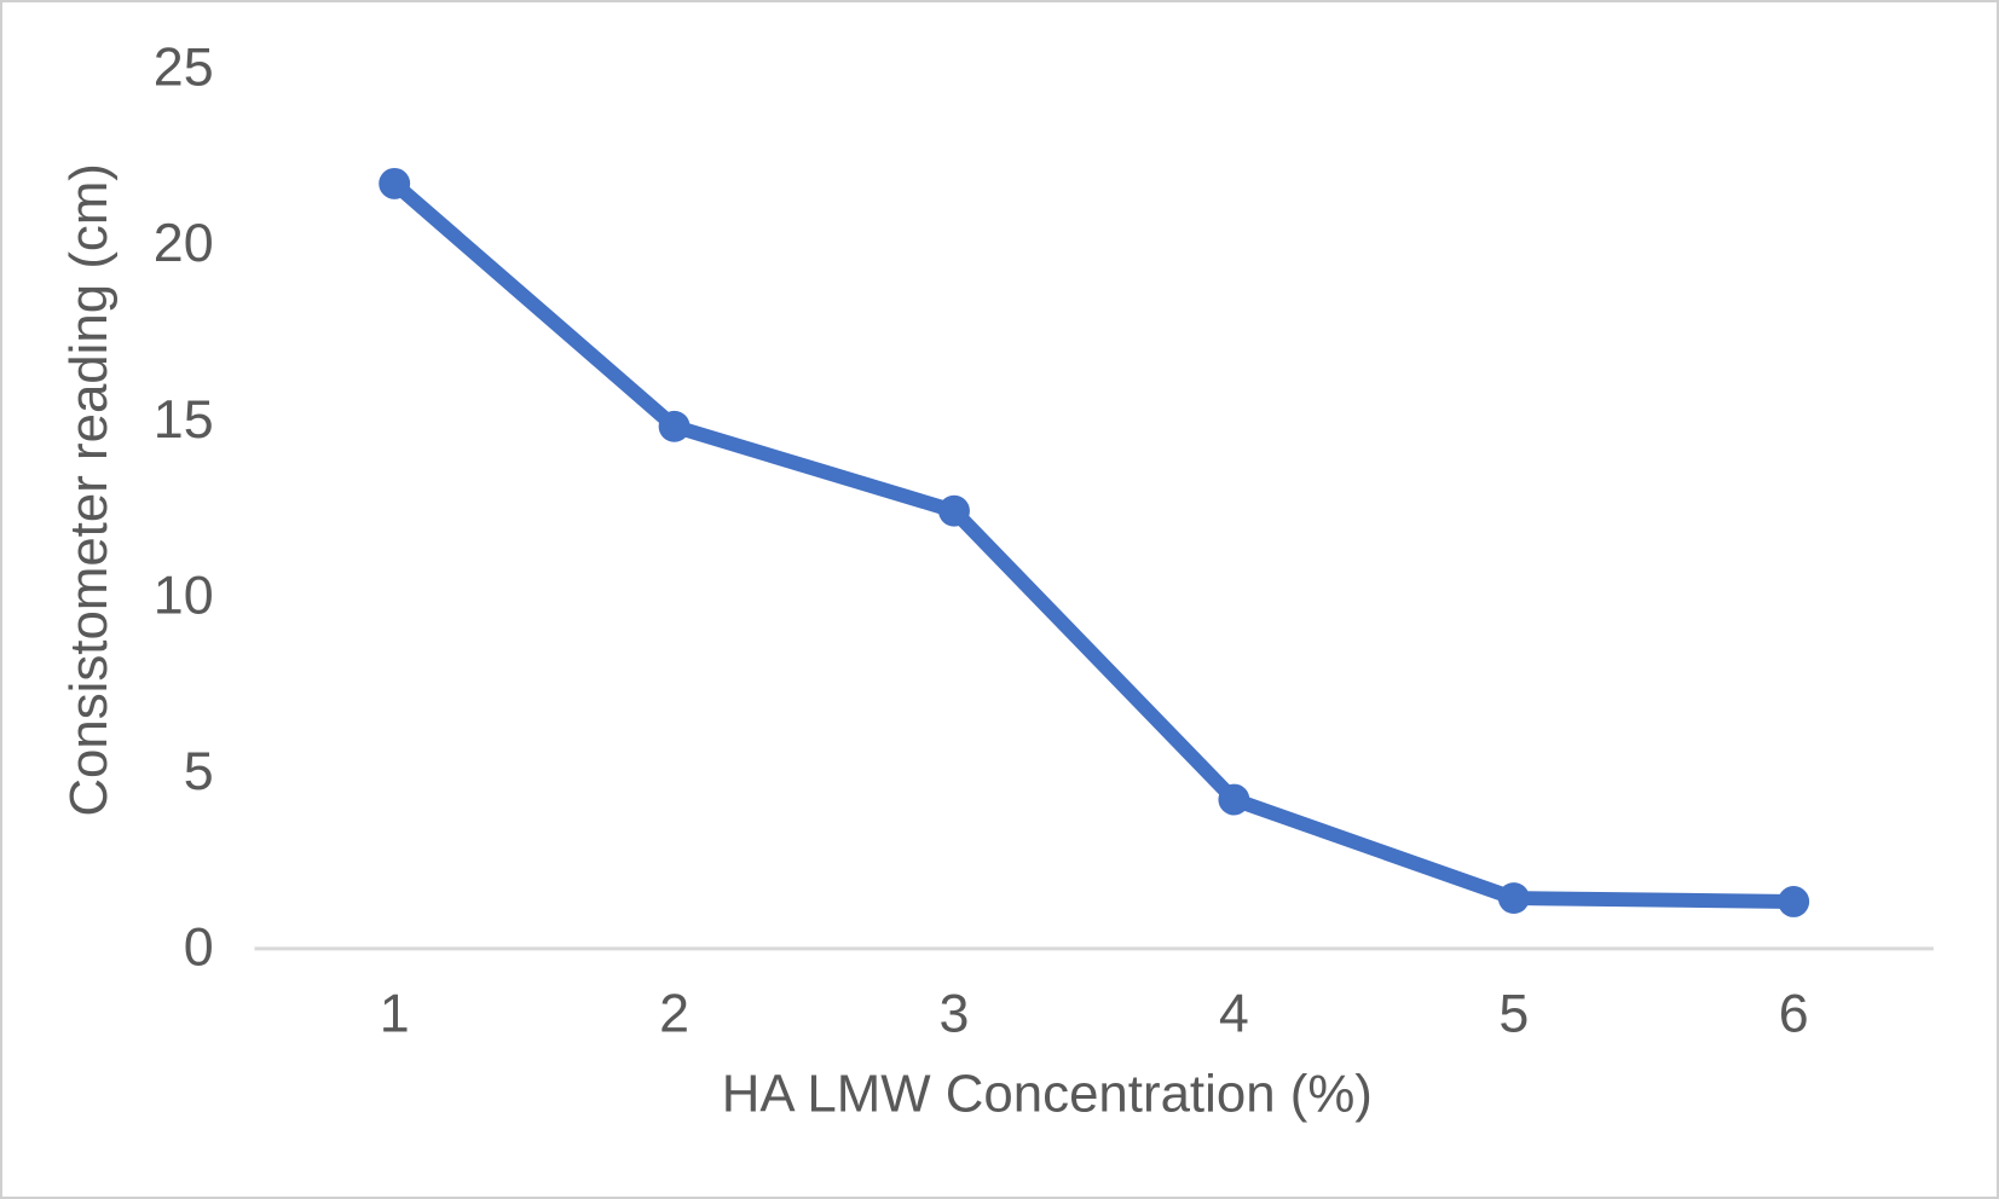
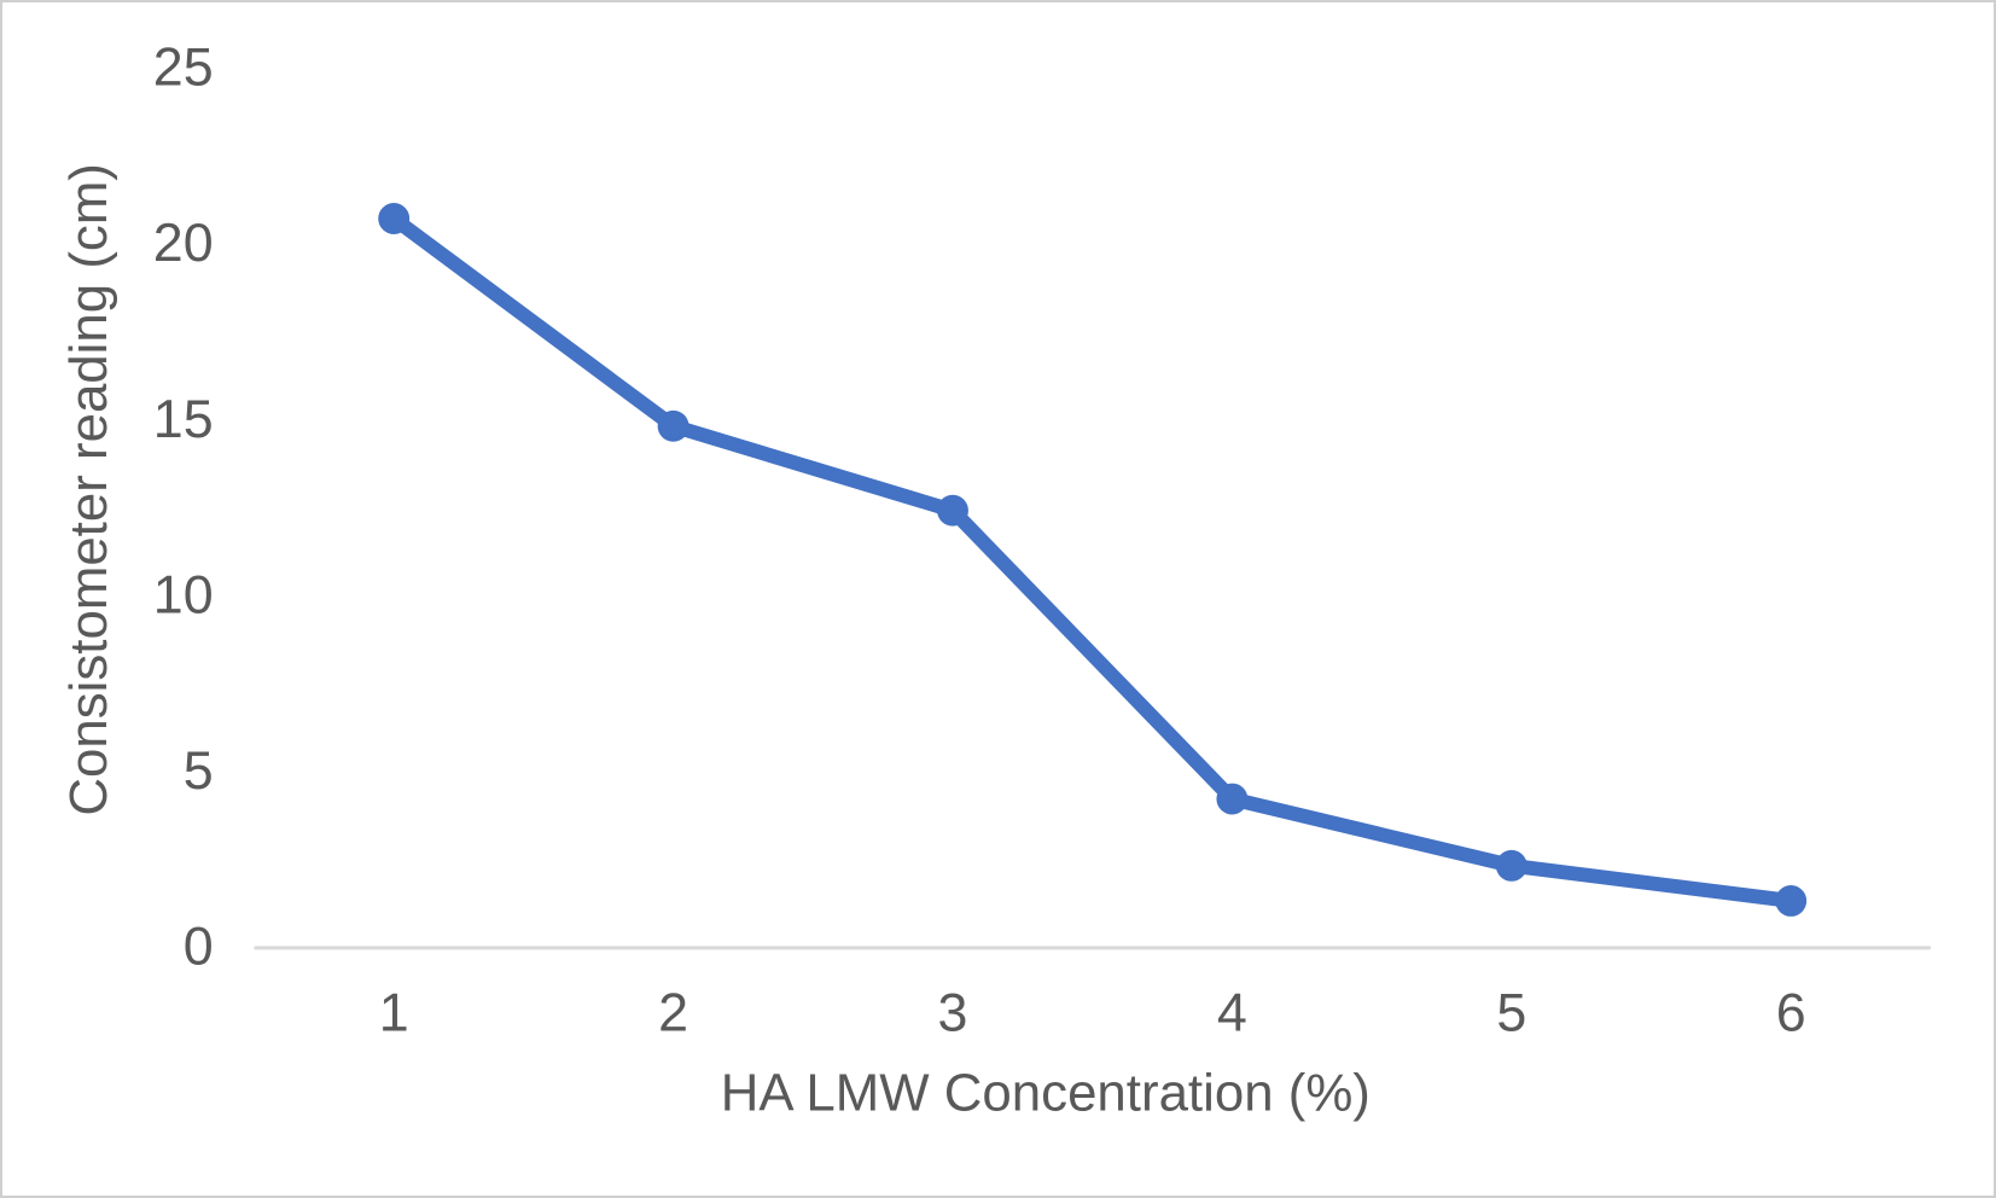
1: 21.7 -> 20.7
5: 1.4 -> 2.3
